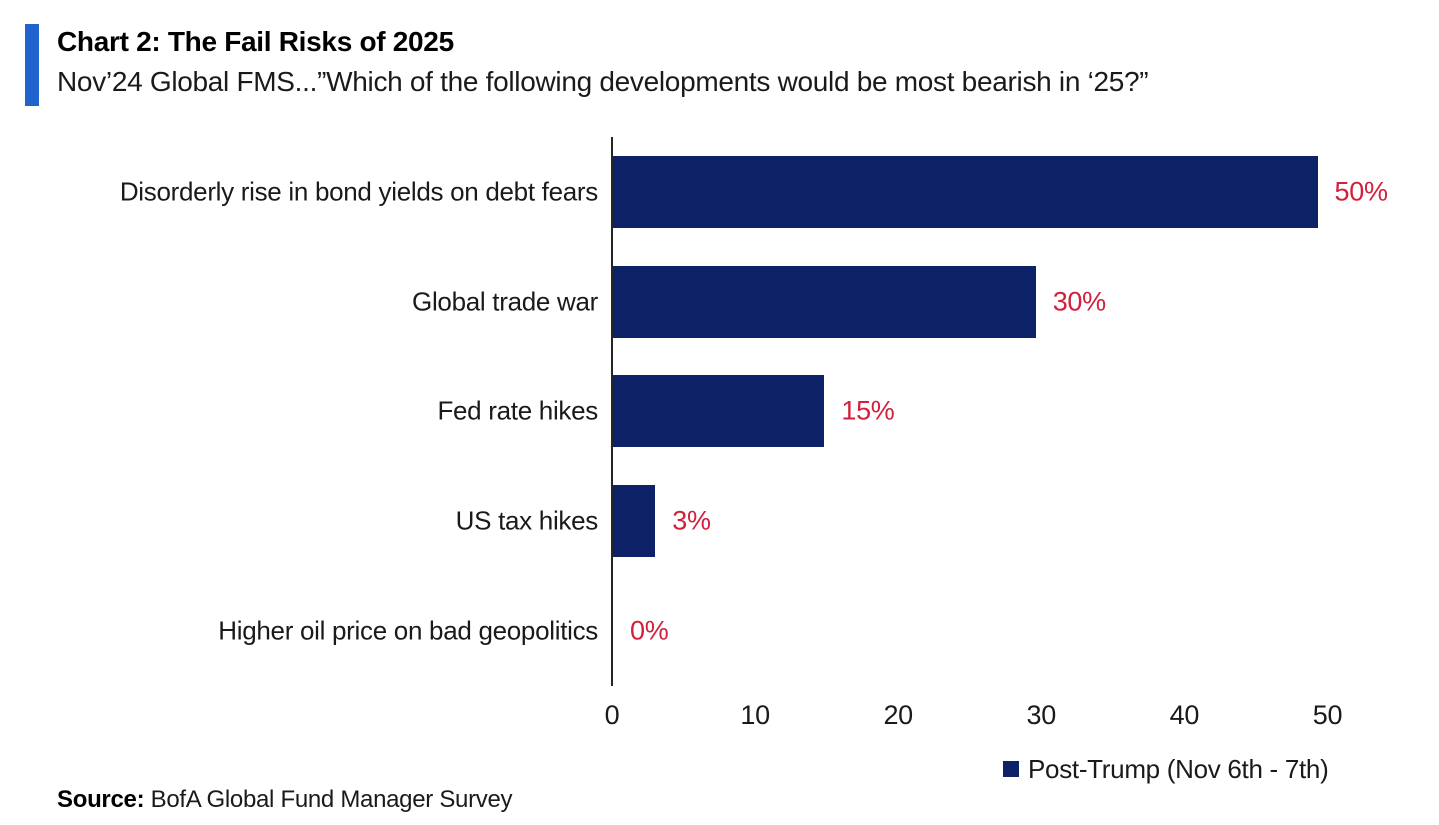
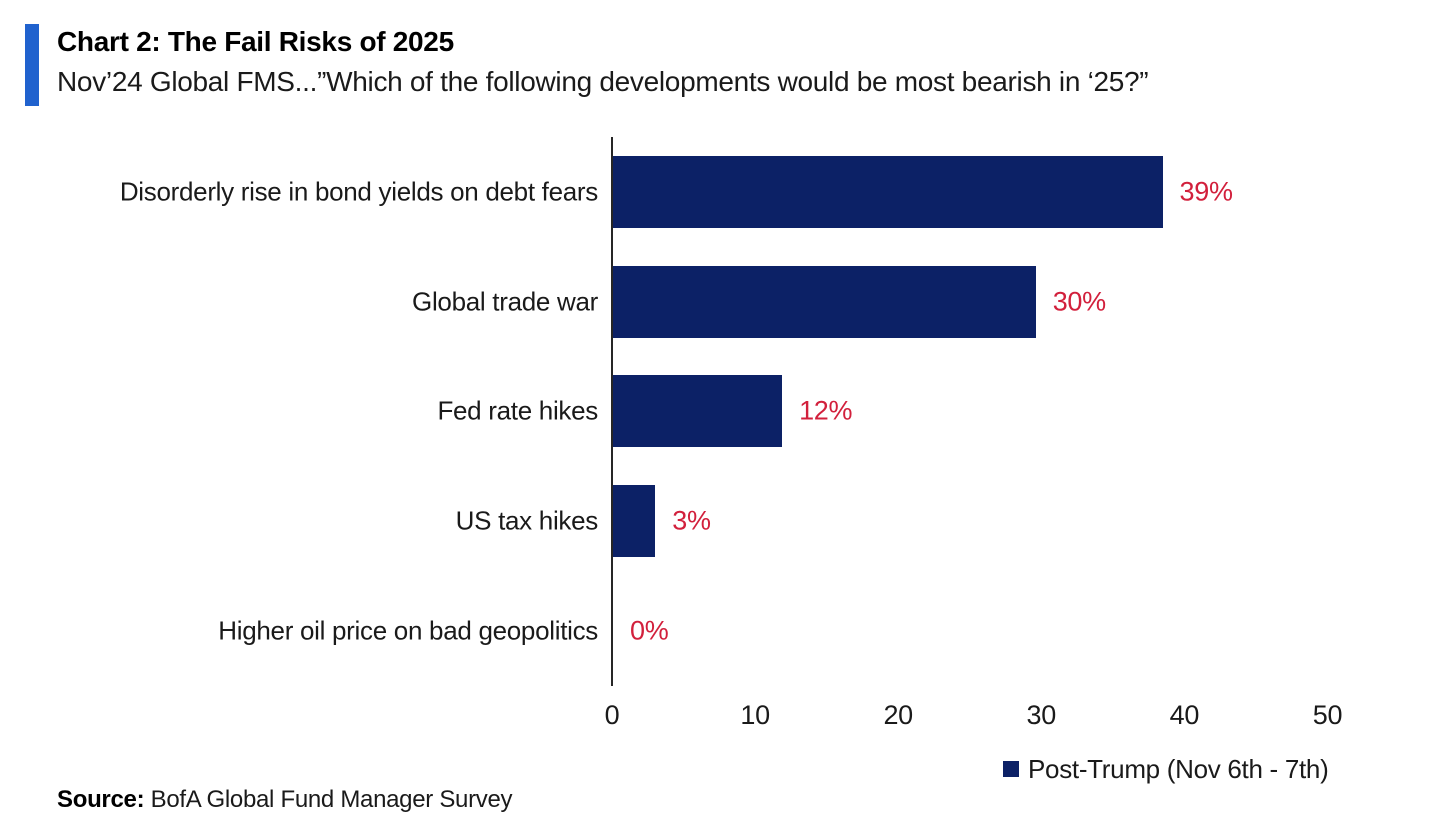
Disorderly rise in bond yields on debt fears: 50% -> 39%
Fed rate hikes: 15% -> 12%
